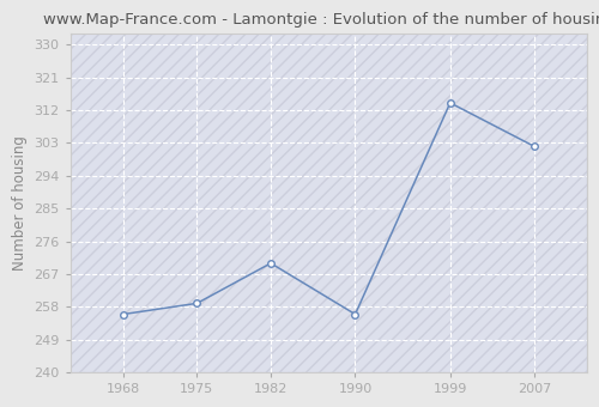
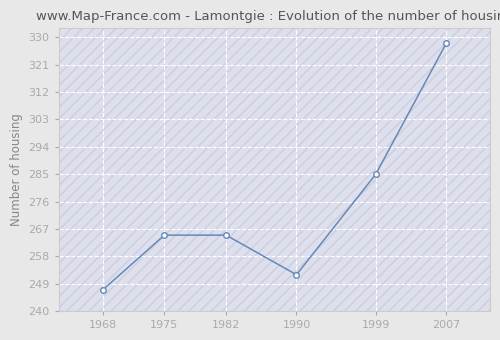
1968: 256 -> 247
1975: 259 -> 265
1982: 270 -> 265
1990: 256 -> 252
1999: 314 -> 285
2007: 302 -> 328
